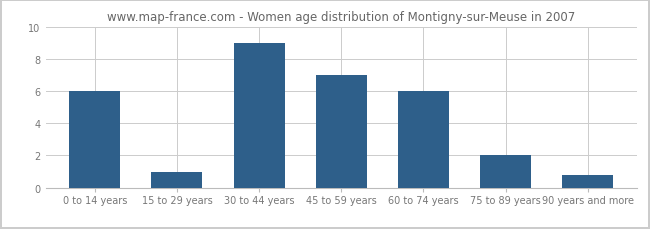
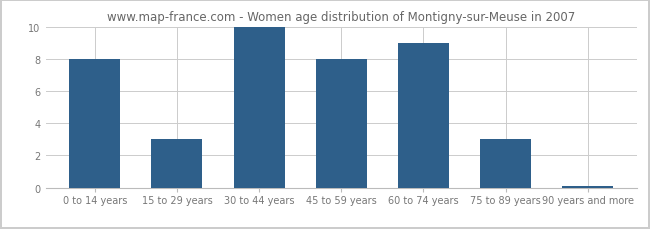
0 to 14 years: 6.0 -> 8.0
15 to 29 years: 1.0 -> 3.0
30 to 44 years: 9.0 -> 10.0
45 to 59 years: 7.0 -> 8.0
60 to 74 years: 6.0 -> 9.0
75 to 89 years: 2.0 -> 3.0
90 years and more: 0.8 -> 0.1
